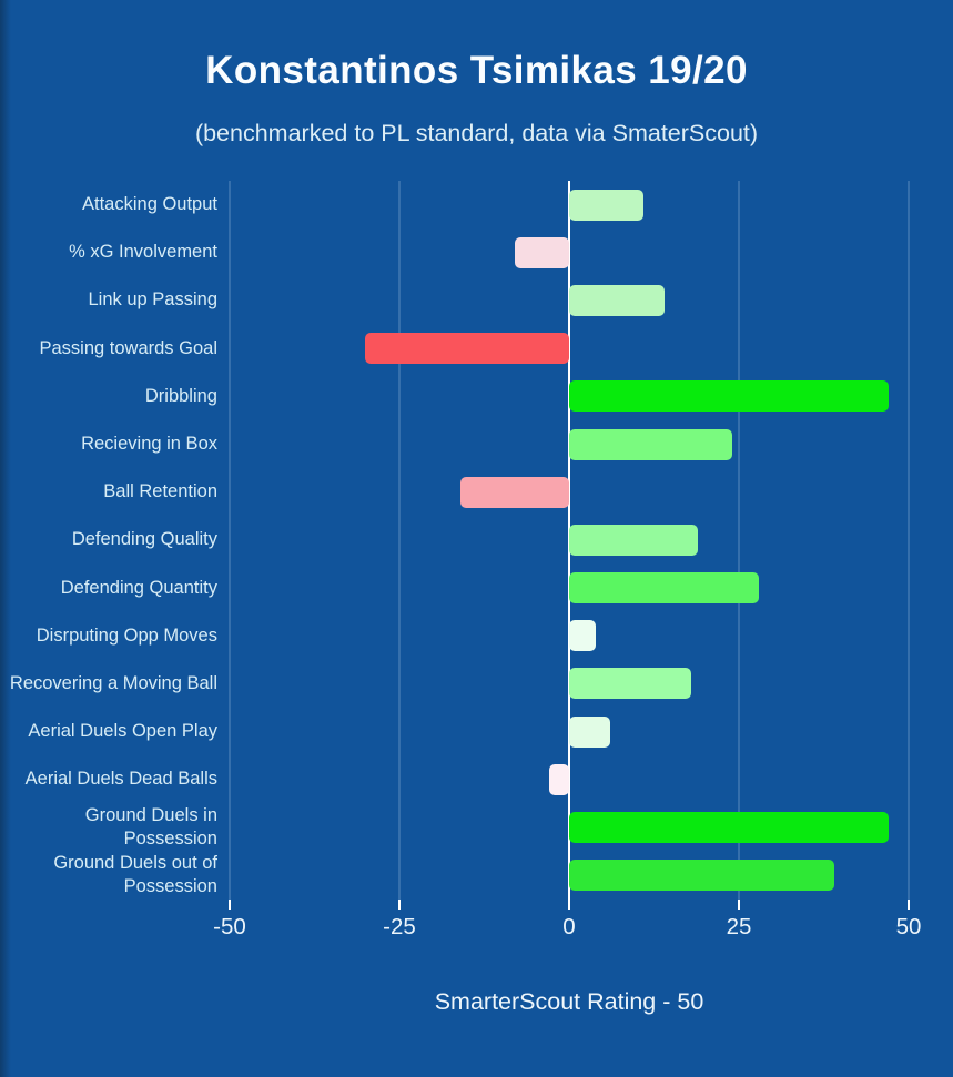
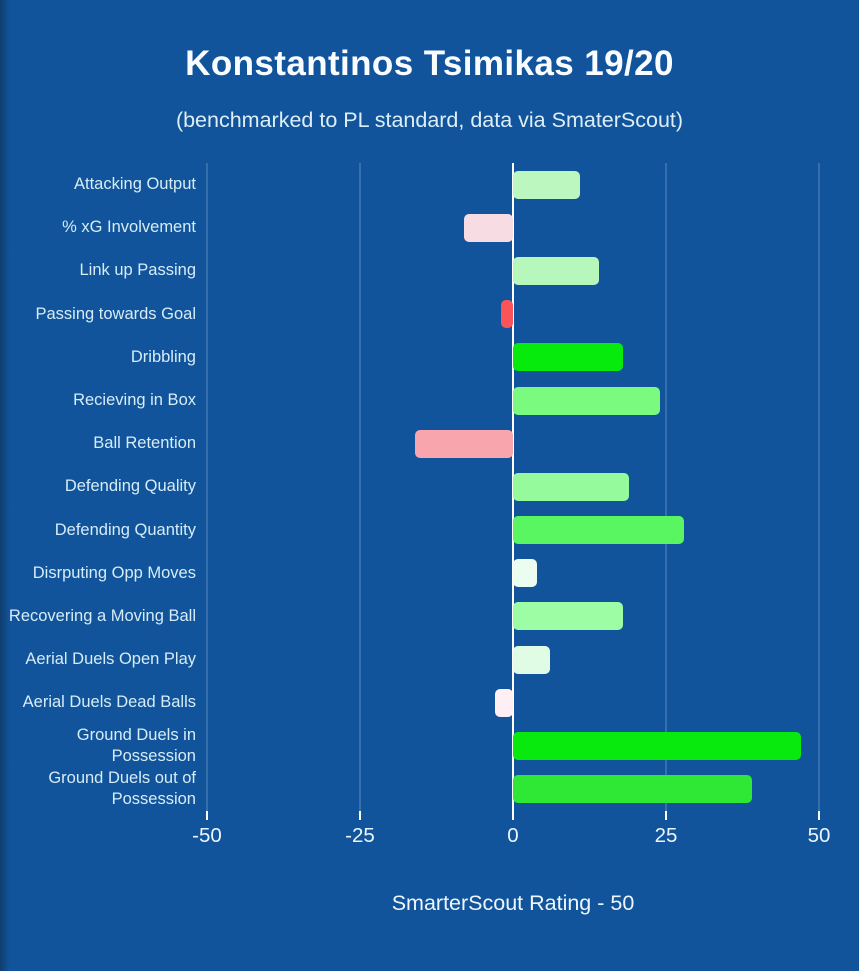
Passing towards Goal: -30 -> -2
Dribbling: 47 -> 18
